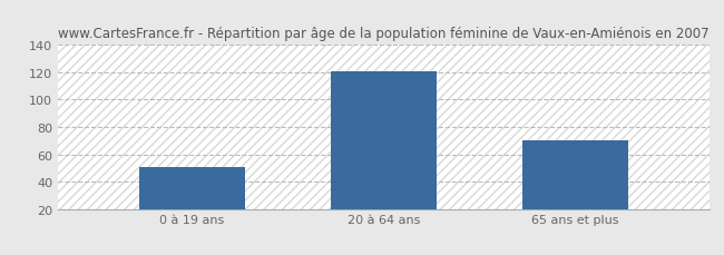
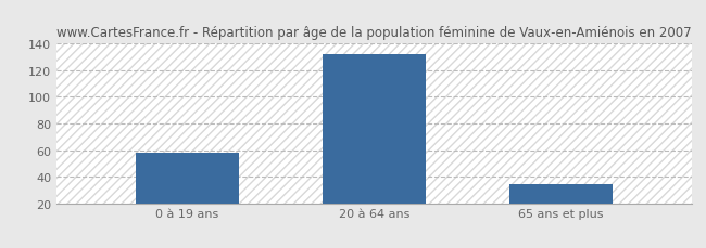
0 à 19 ans: 51 -> 58
20 à 64 ans: 121 -> 132
65 ans et plus: 70 -> 34
